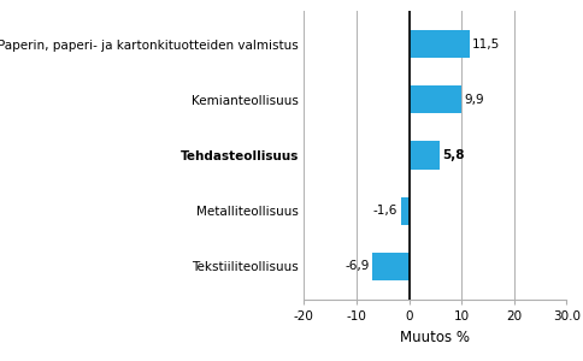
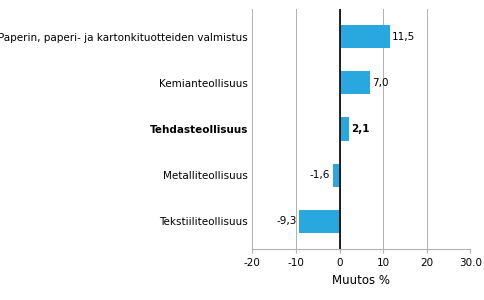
Kemianteollisuus: 9,9 -> 7,0
Tehdasteollisuus: 5,8 -> 2,1
Tekstiiliteollisuus: -6,9 -> -9,3
